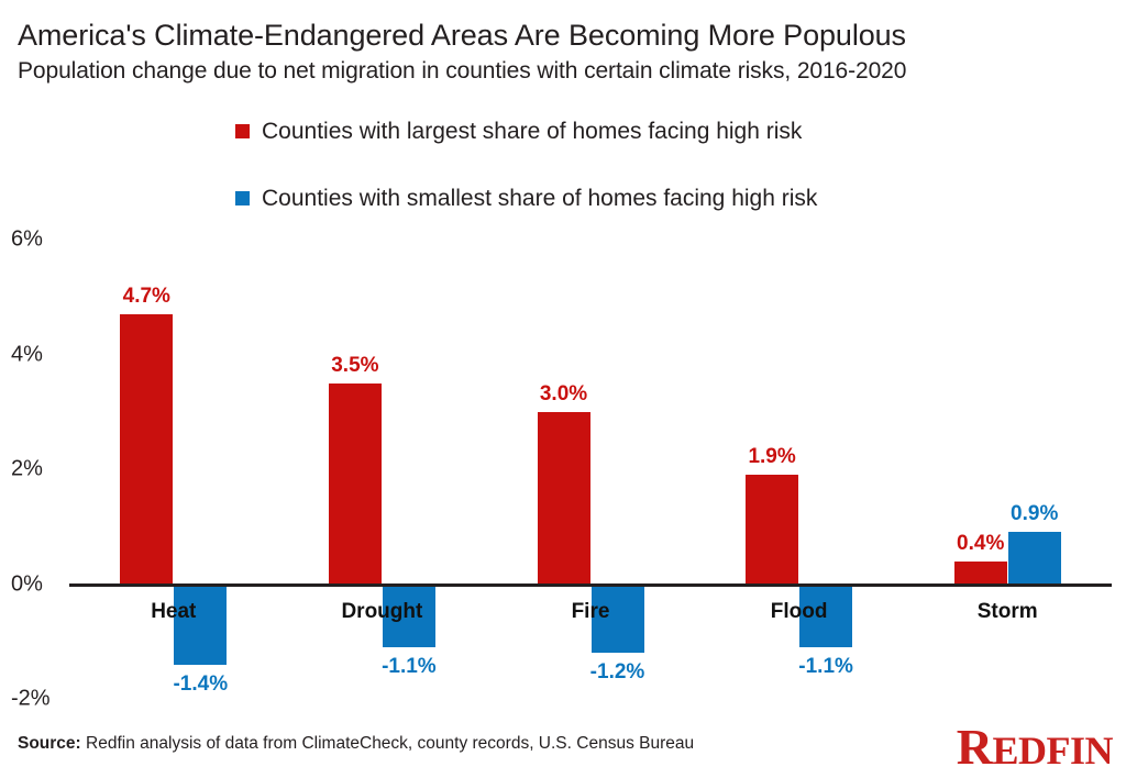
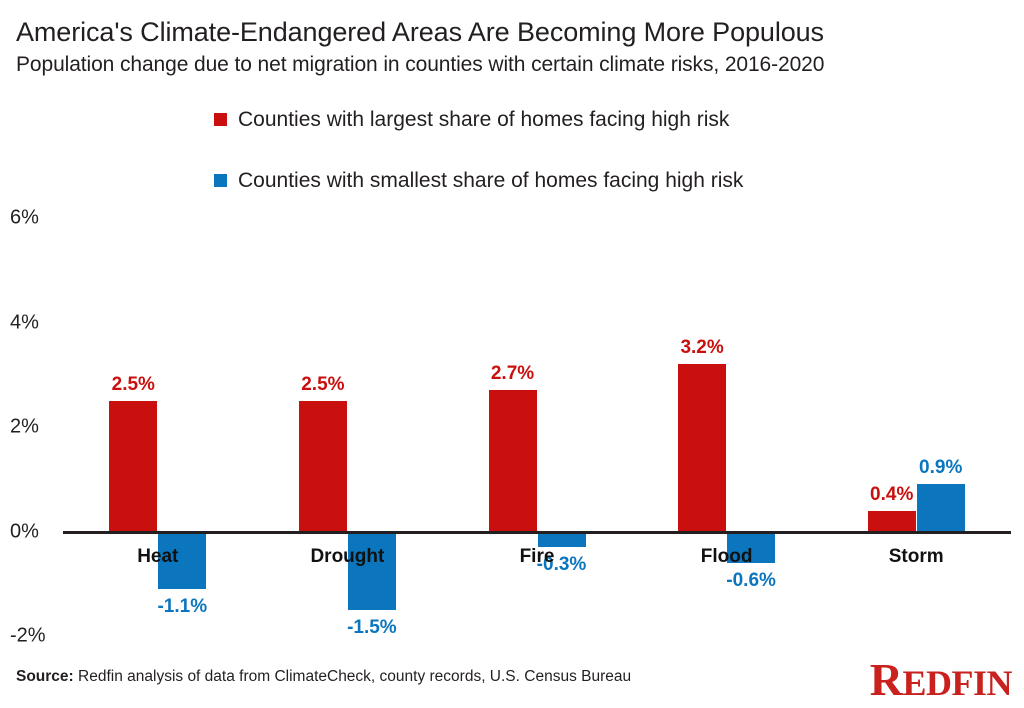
Counties with largest share of homes facing high risk/Heat: 4.7% -> 2.5%
Counties with smallest share of homes facing high risk/Heat: -1.4% -> -1.1%
Counties with largest share of homes facing high risk/Drought: 3.5% -> 2.5%
Counties with smallest share of homes facing high risk/Drought: -1.1% -> -1.5%
Counties with largest share of homes facing high risk/Fire: 3.0% -> 2.7%
Counties with smallest share of homes facing high risk/Fire: -1.2% -> -0.3%
Counties with largest share of homes facing high risk/Flood: 1.9% -> 3.2%
Counties with smallest share of homes facing high risk/Flood: -1.1% -> -0.6%
